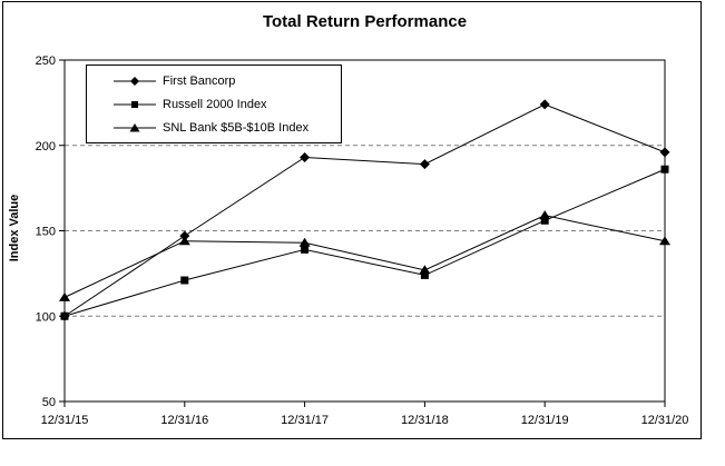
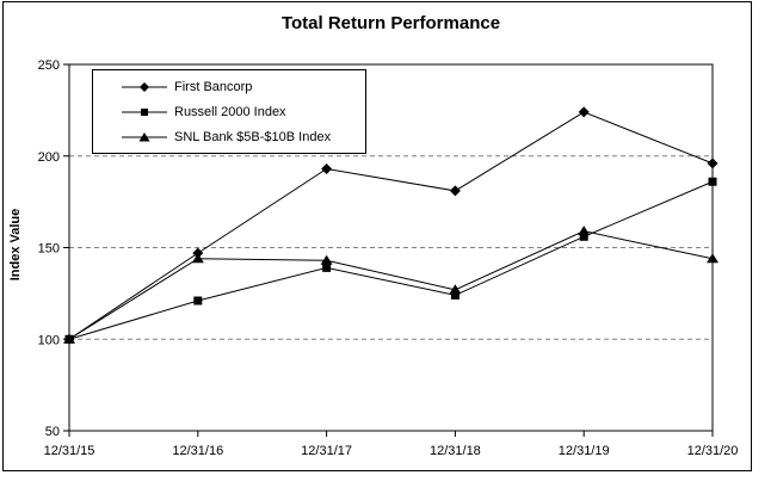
SNL Bank $5B-$10B Index/12/31/15: 111 -> 100
First Bancorp/12/31/18: 189 -> 181
